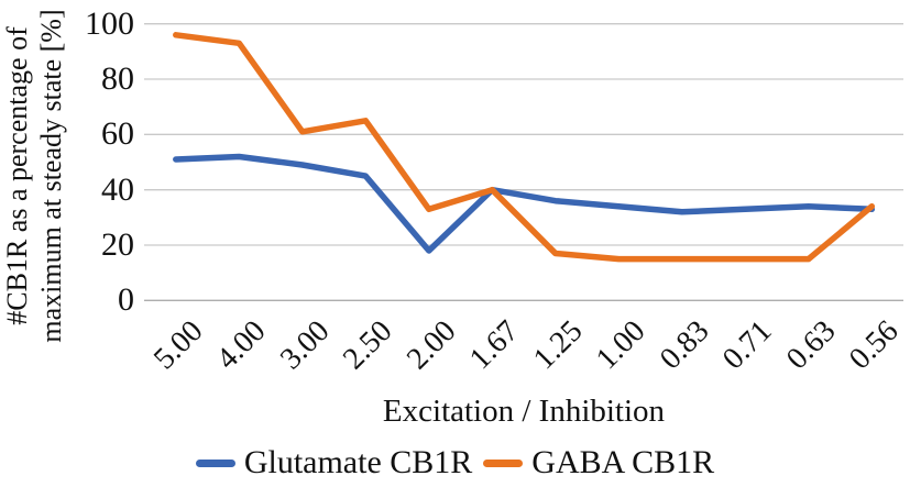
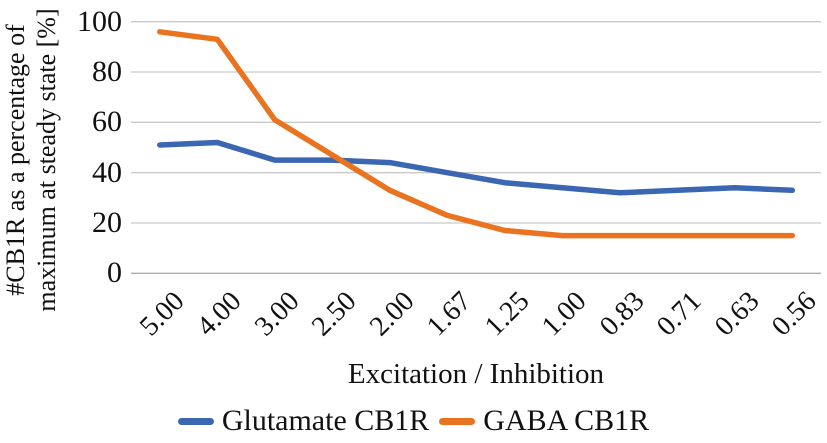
Glutamate CB1R/3.00: 49 -> 45
GABA CB1R/2.50: 65 -> 47
Glutamate CB1R/2.00: 18 -> 44
GABA CB1R/1.67: 40 -> 23
GABA CB1R/0.56: 34 -> 15
